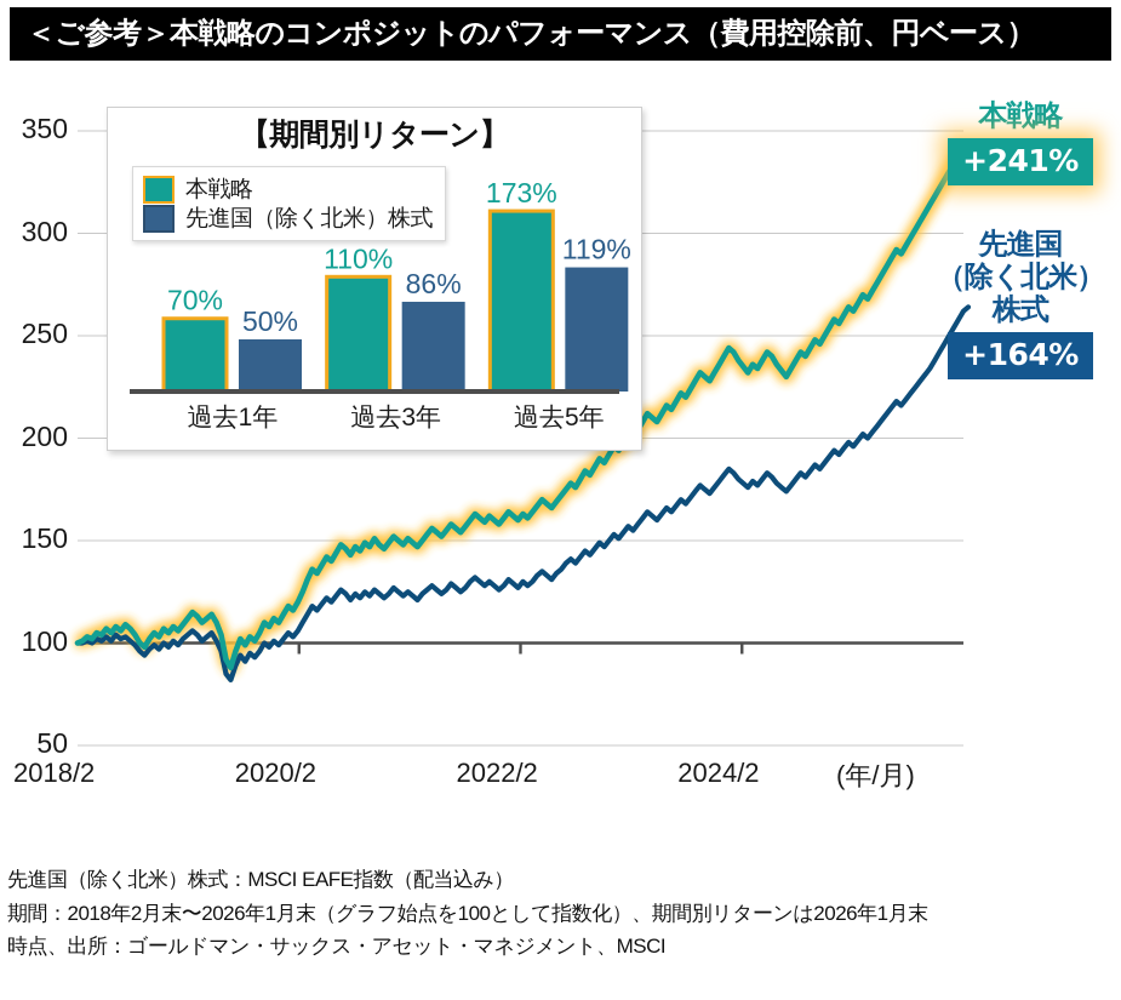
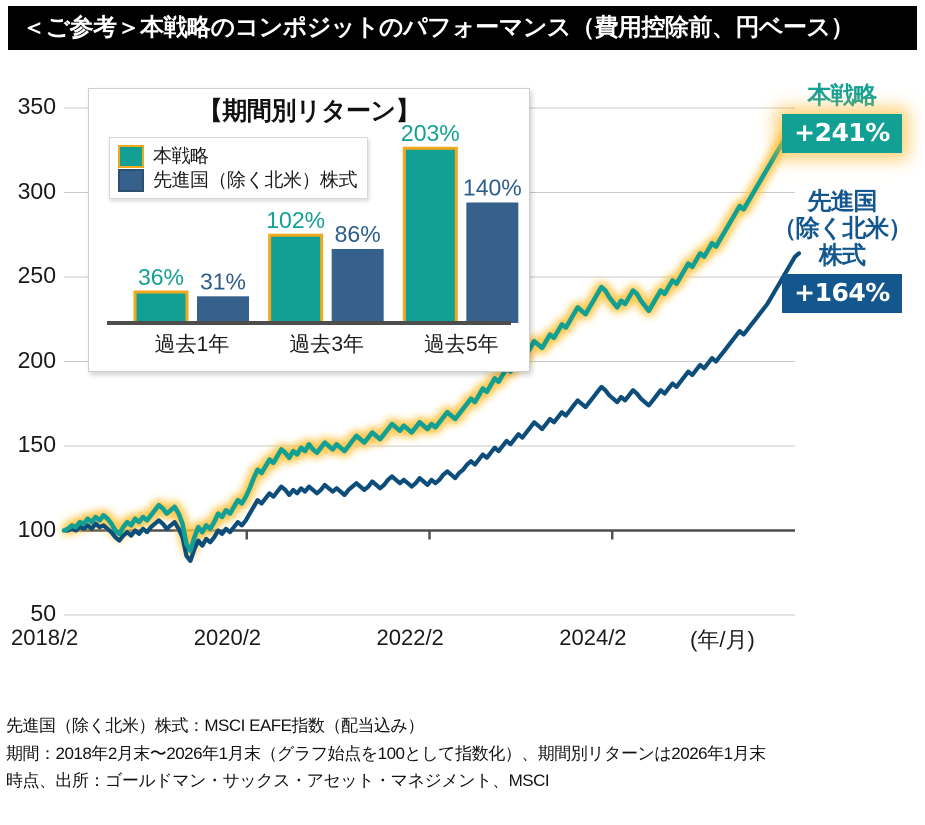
【期間別リターン】/本戦略/過去1年: 70% -> 36%
【期間別リターン】/先進国（除く北米）株式/過去1年: 50% -> 31%
【期間別リターン】/本戦略/過去3年: 110% -> 102%
【期間別リターン】/本戦略/過去5年: 173% -> 203%
【期間別リターン】/先進国（除く北米）株式/過去5年: 119% -> 140%
